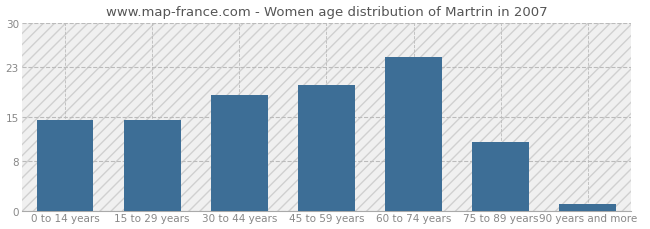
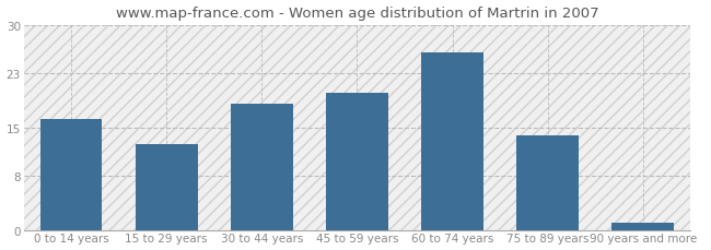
0 to 14 years: 14.5 -> 16.2
15 to 29 years: 14.5 -> 12.6
60 to 74 years: 24.5 -> 26.0
75 to 89 years: 11.0 -> 13.8
